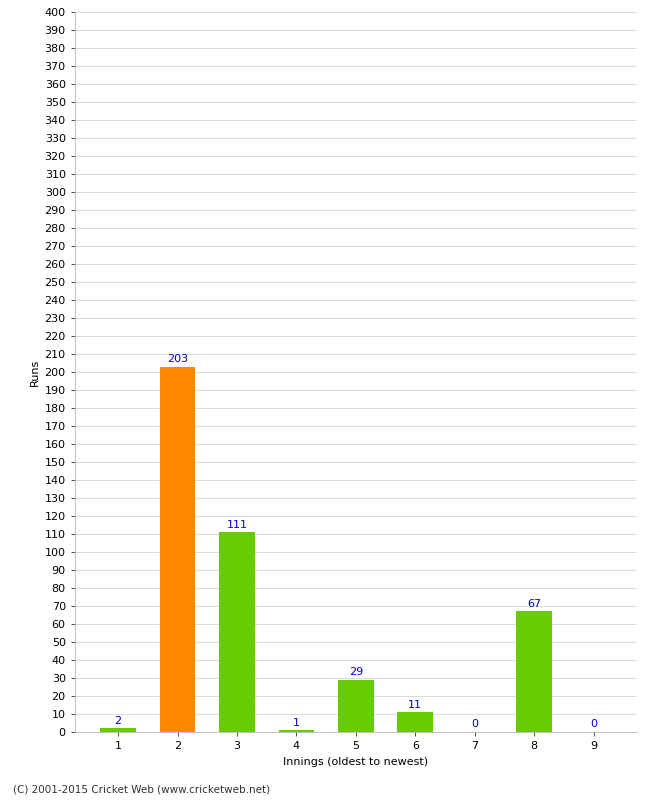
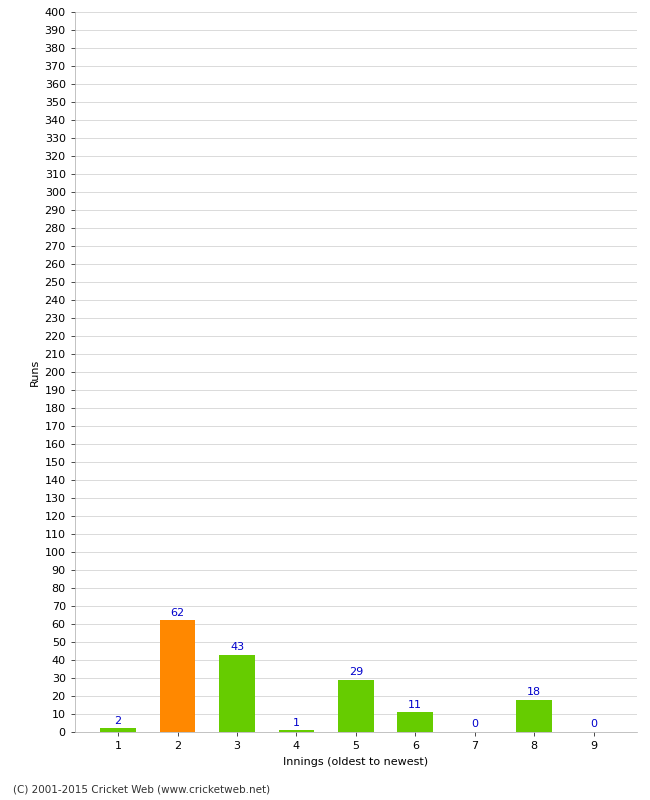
2: 203 -> 62
3: 111 -> 43
8: 67 -> 18
